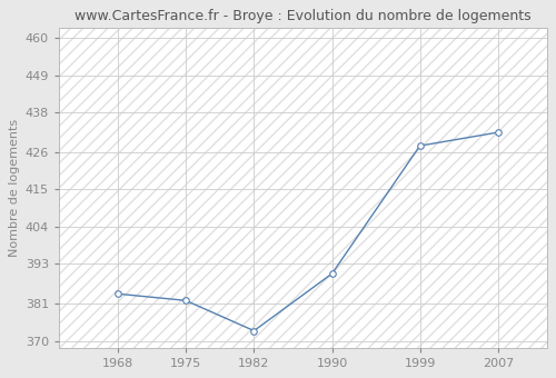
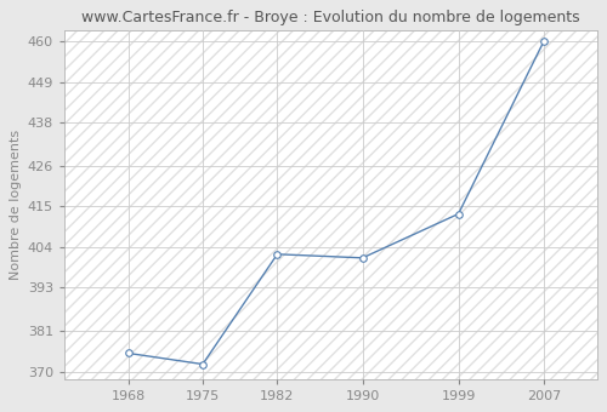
1968: 384 -> 375
1975: 382 -> 372
1982: 373 -> 402
1990: 390 -> 401
1999: 428 -> 413
2007: 432 -> 460
